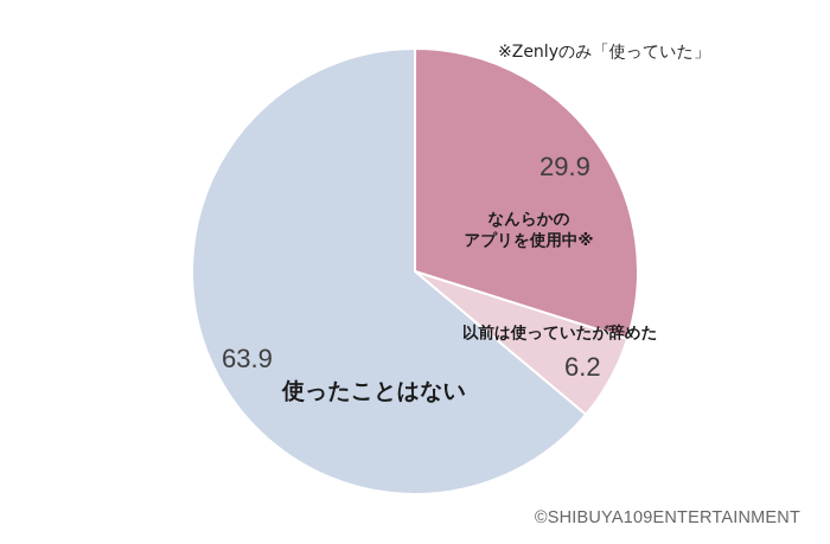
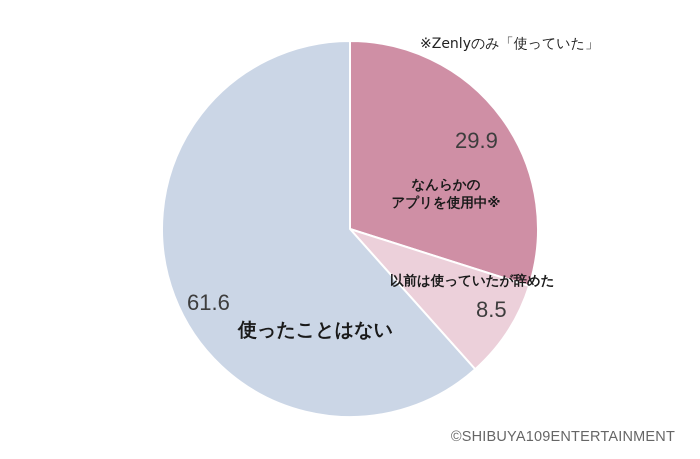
以前は使っていたが辞めた: 6.2 -> 8.5
使ったことはない: 63.9 -> 61.6
